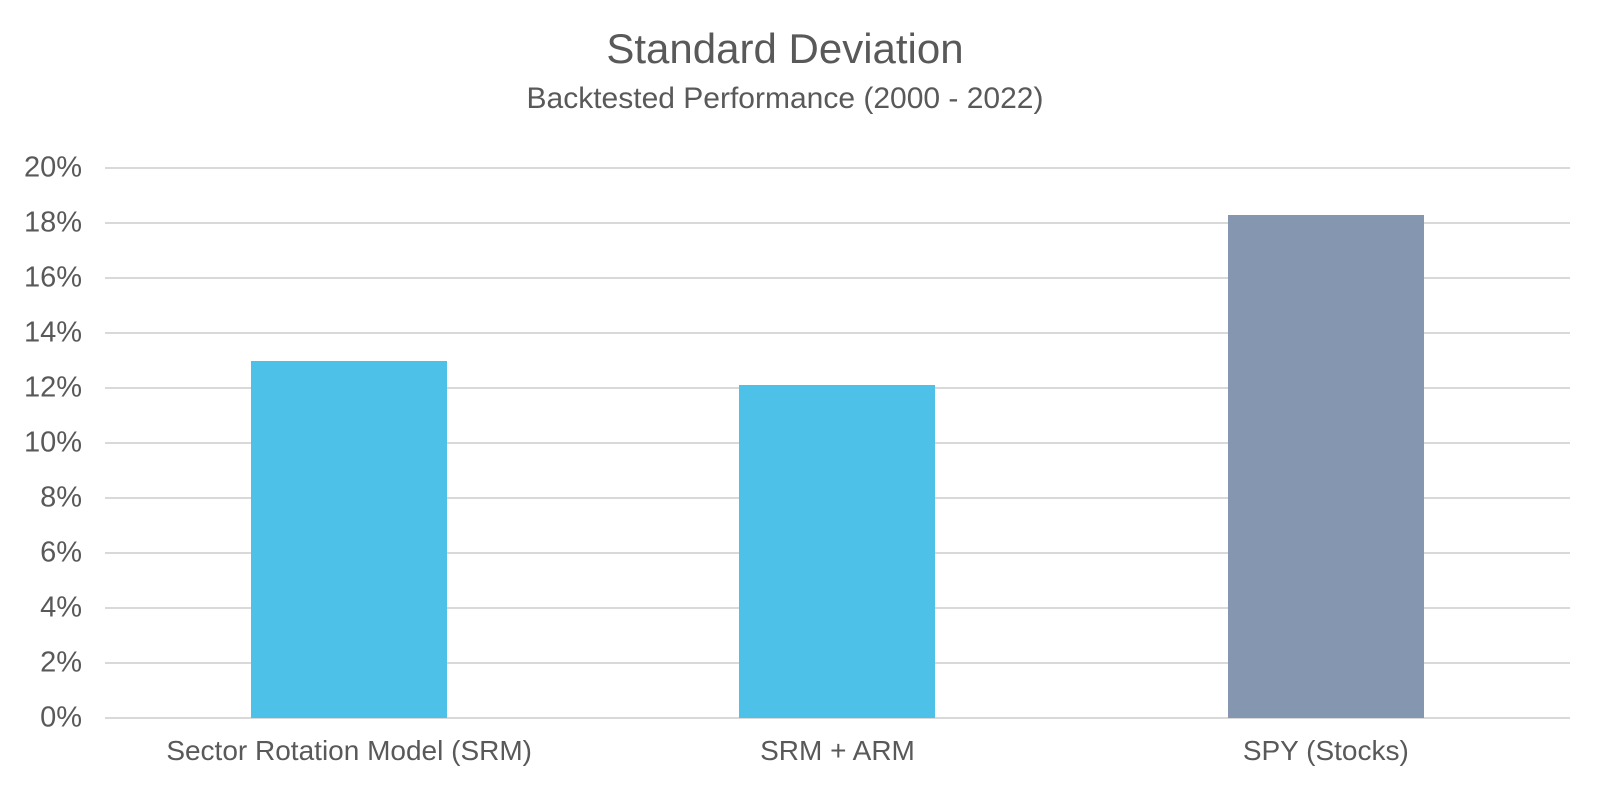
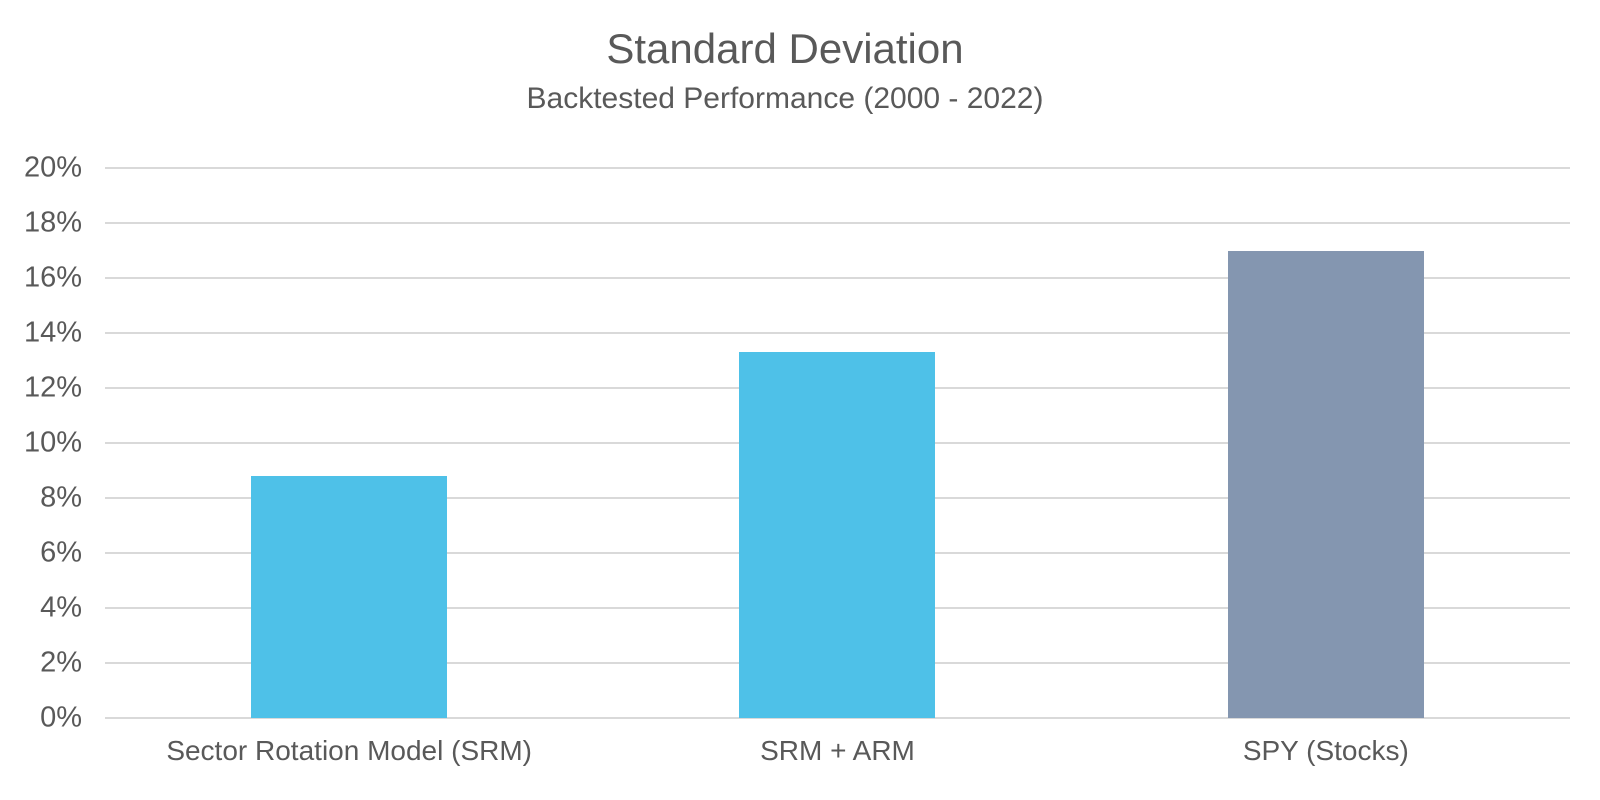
Sector Rotation Model (SRM): 13.0% -> 8.8%
SRM + ARM: 12.1% -> 13.3%
SPY (Stocks): 18.3% -> 17.0%
